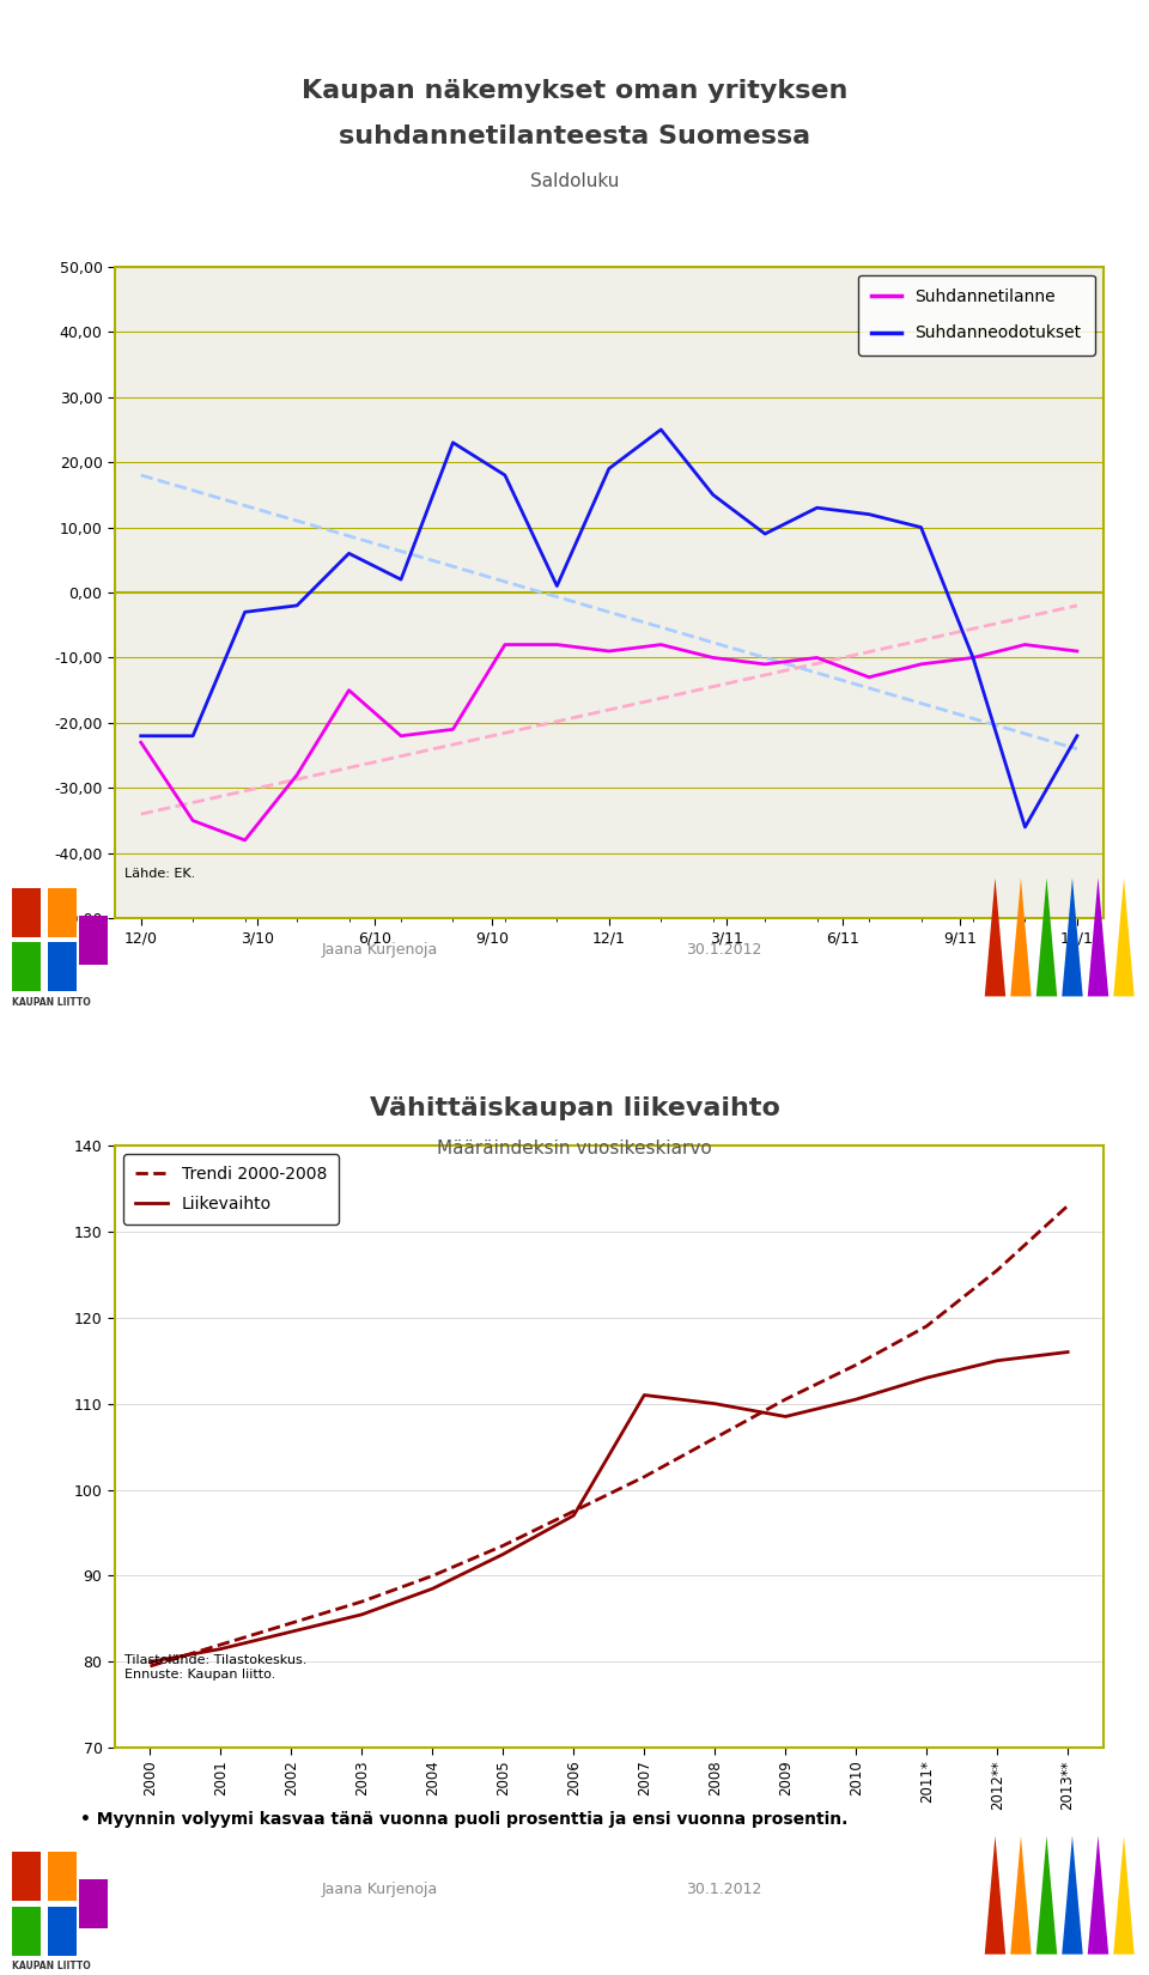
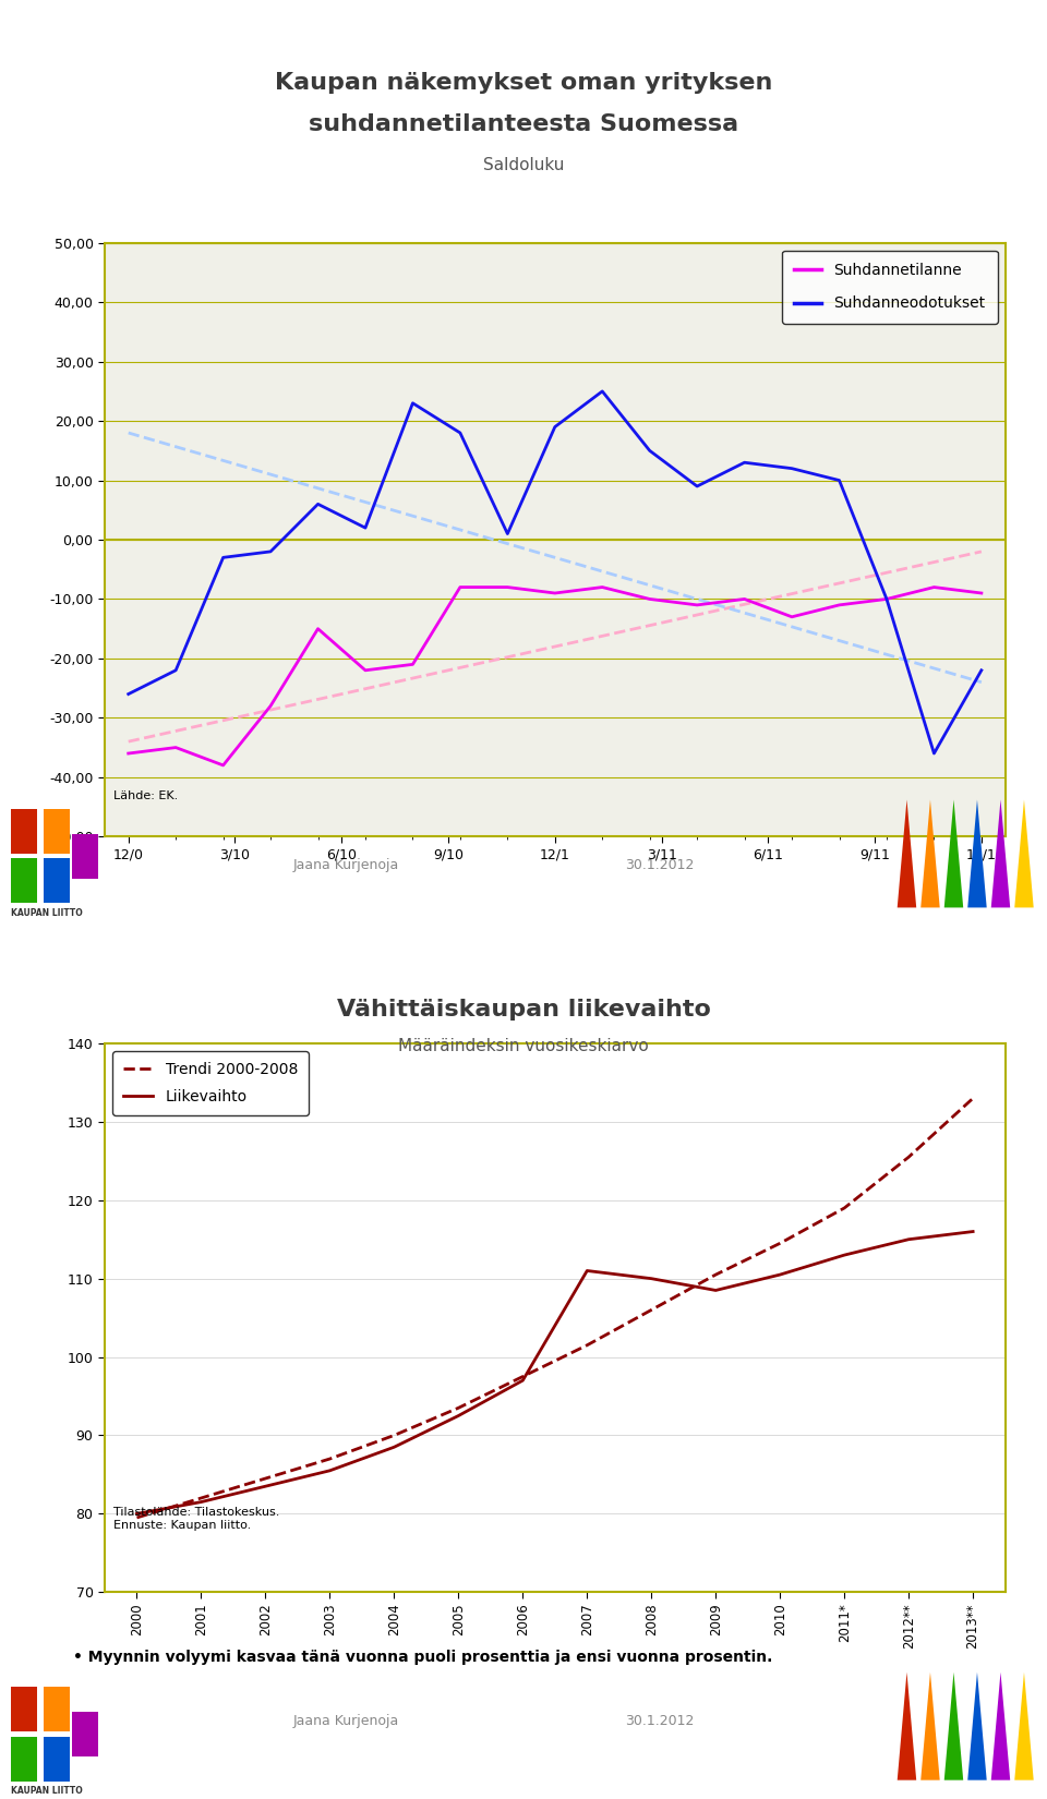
Suhdannetilanne/12/0: -23 -> -36
Suhdanneodotukset/12/0: -22 -> -26
